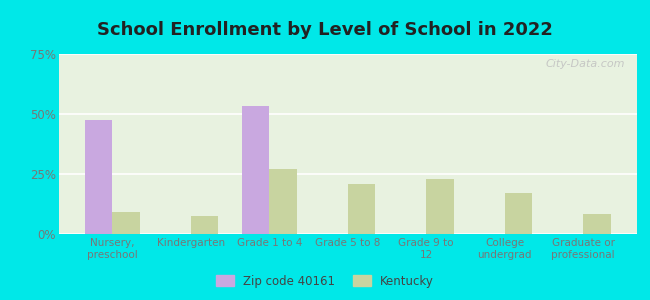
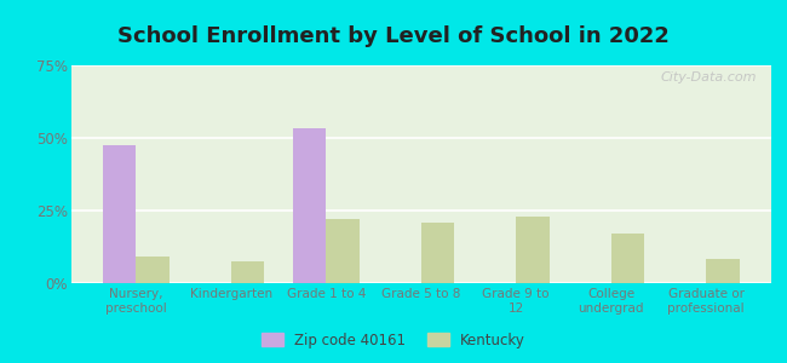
Kentucky/Grade 1 to 4: 27.0% -> 22.0%
